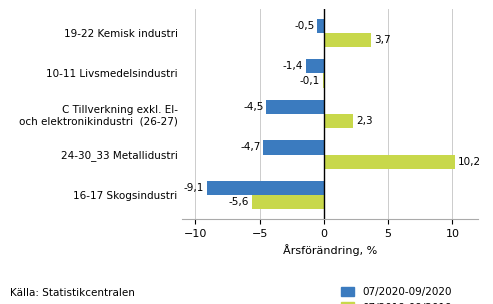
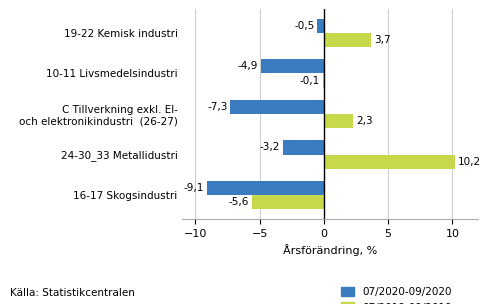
07/2020-09/2020/10-11 Livsmedelsindustri: -1,4 -> -4,9
07/2020-09/2020/C Tillverkning exkl. El- och elektronikindustri (26-27): -4,5 -> -7,3
07/2020-09/2020/24-30_33 Metallidustri: -4,7 -> -3,2
